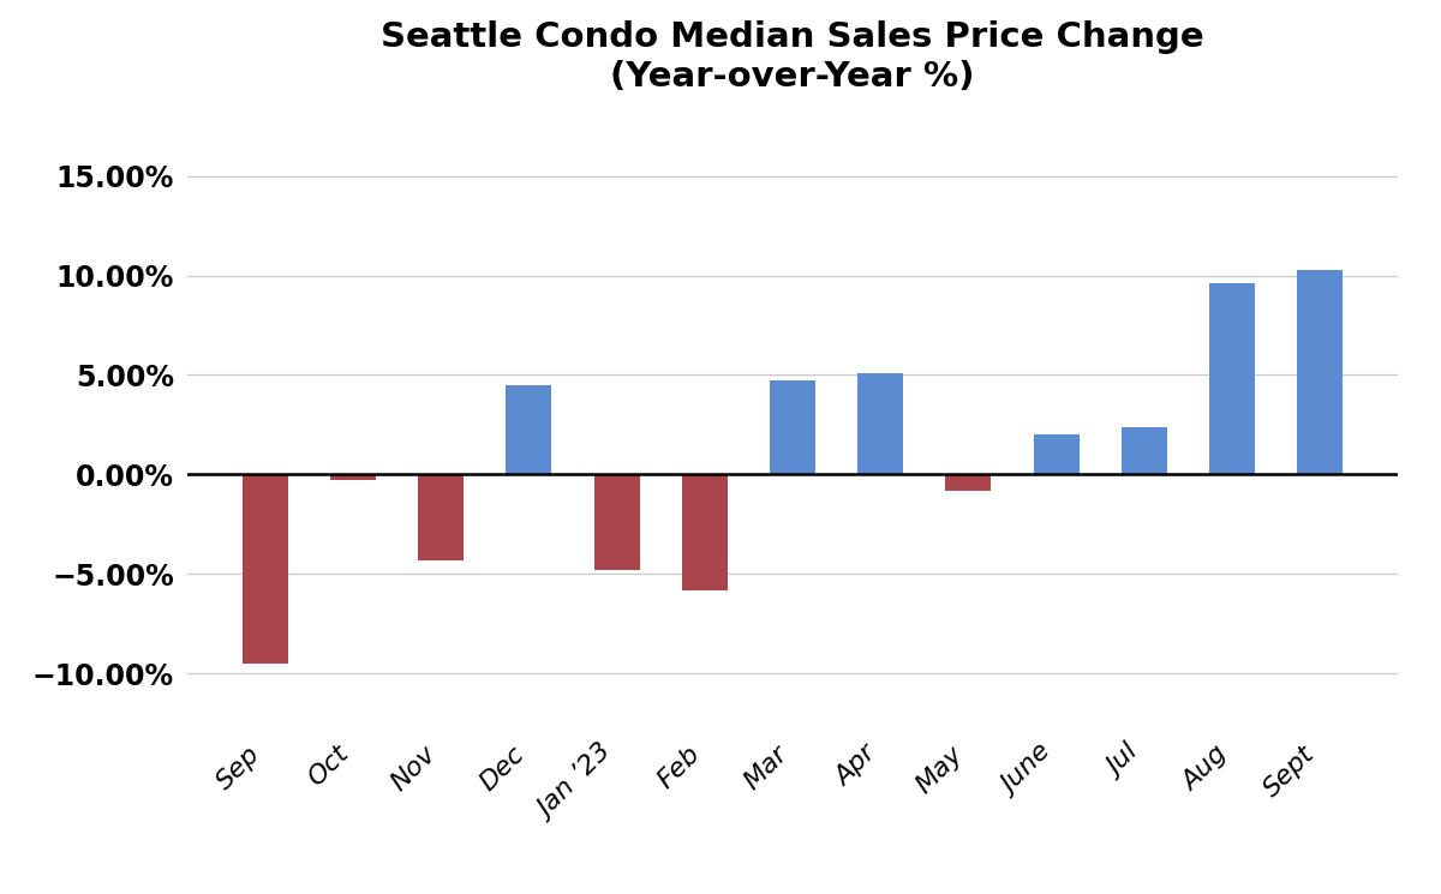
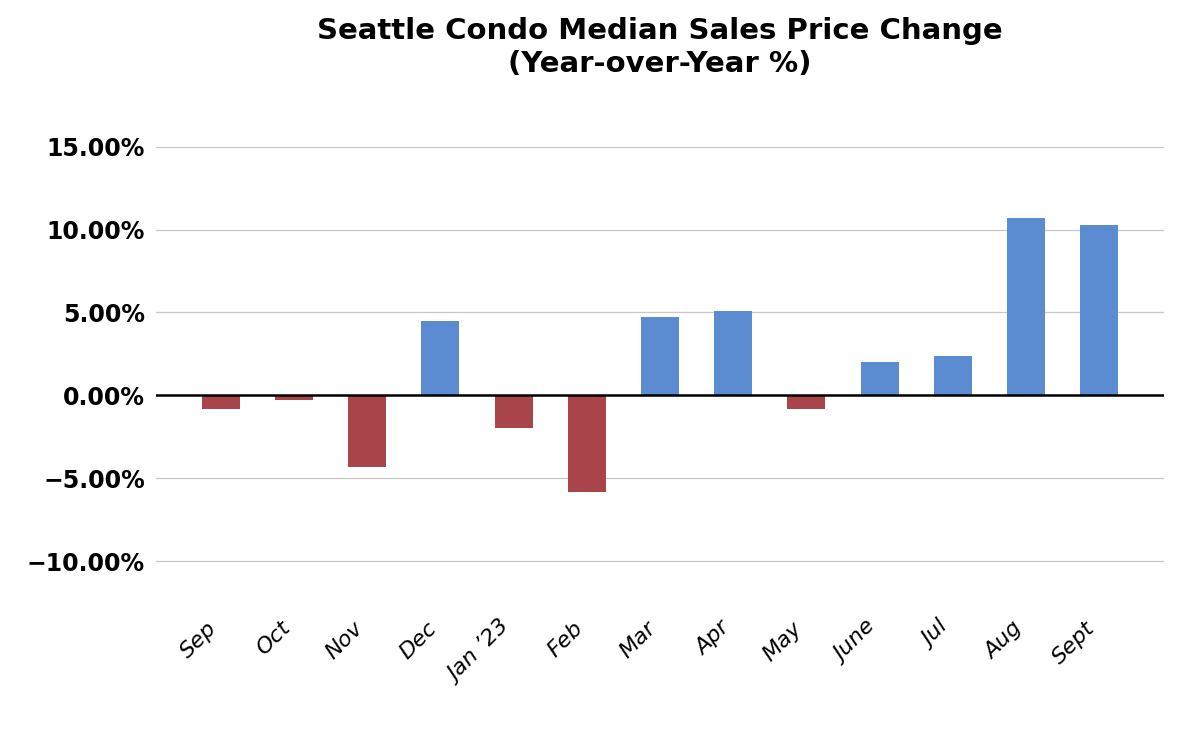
Sep: -9.5% -> -0.8%
Jan ’23: -4.8% -> -2.0%
Aug: 9.6% -> 10.7%
